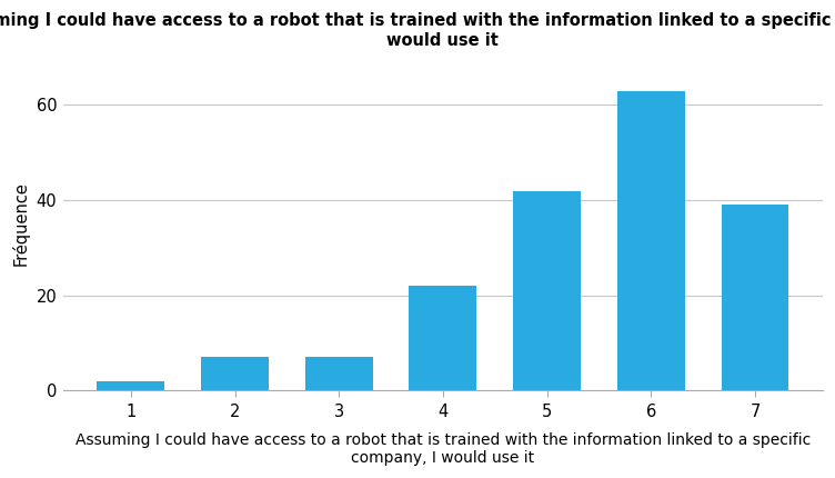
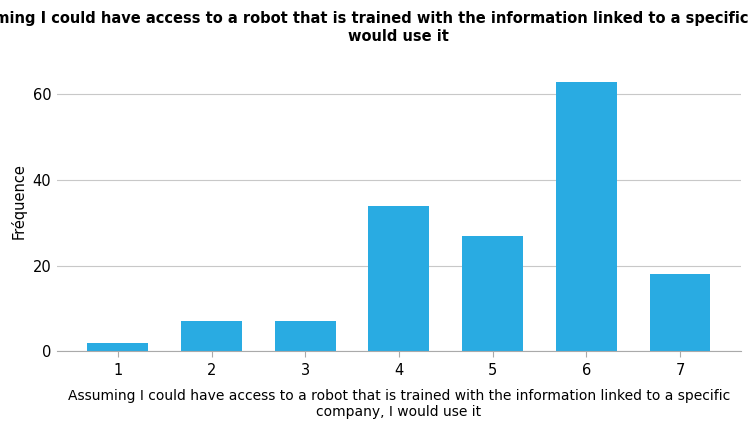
4: 22 -> 34
5: 42 -> 27
7: 39 -> 18
